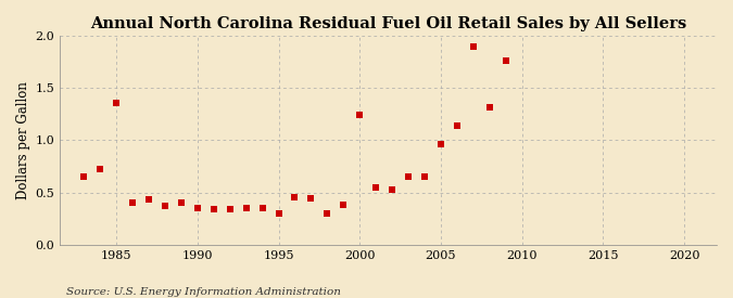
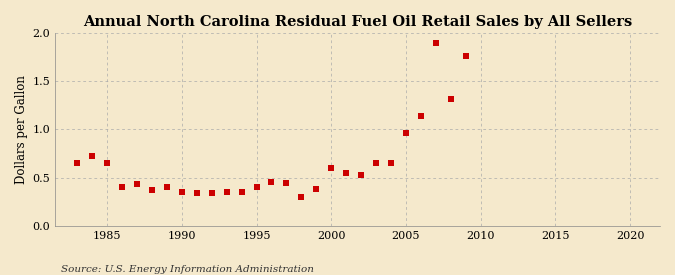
1985: 1.36 -> 0.65
1995: 0.30 -> 0.40
2000: 1.24 -> 0.60
